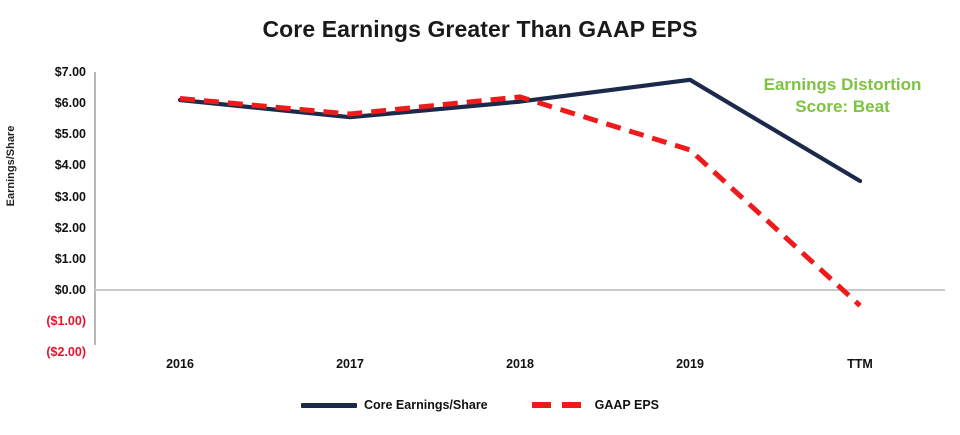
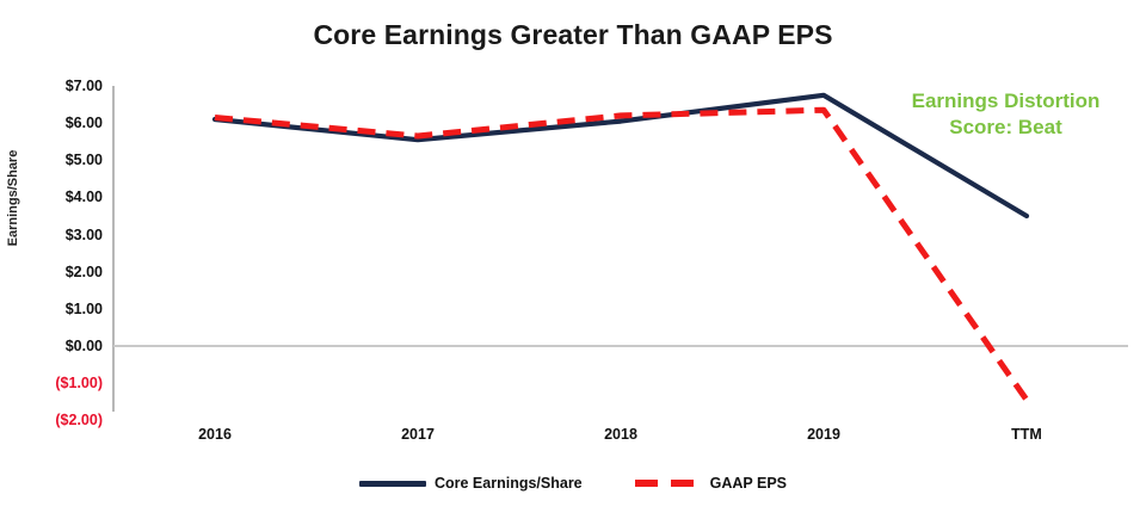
GAAP EPS/2019: $4.5 -> $6.3
GAAP EPS/TTM: -$0.5 -> -$1.4
